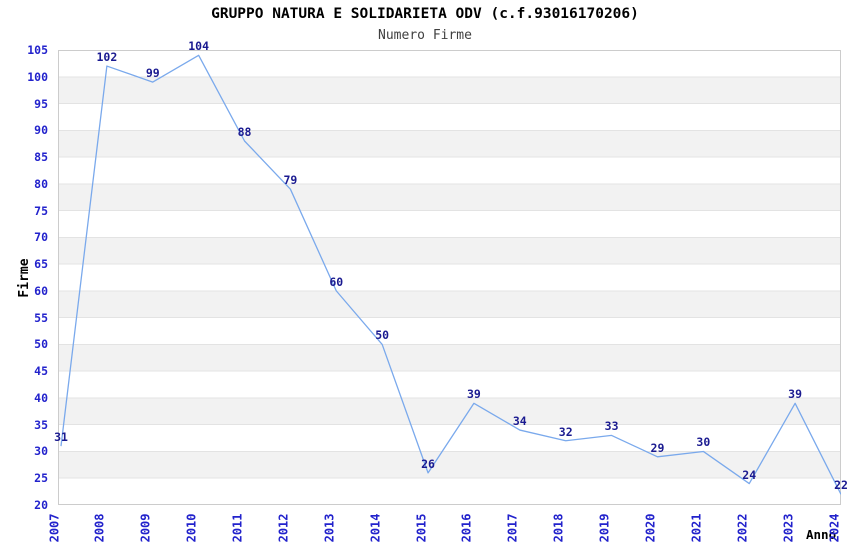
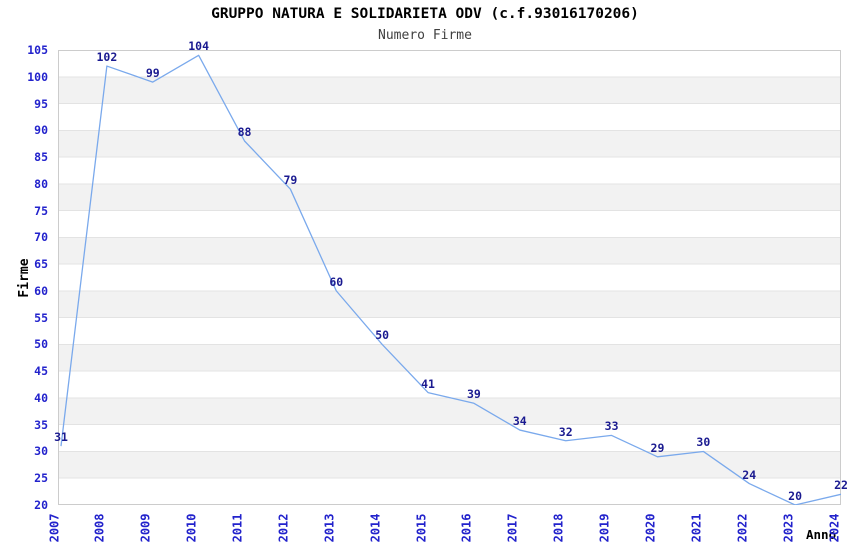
2015: 26 -> 41
2023: 39 -> 20
